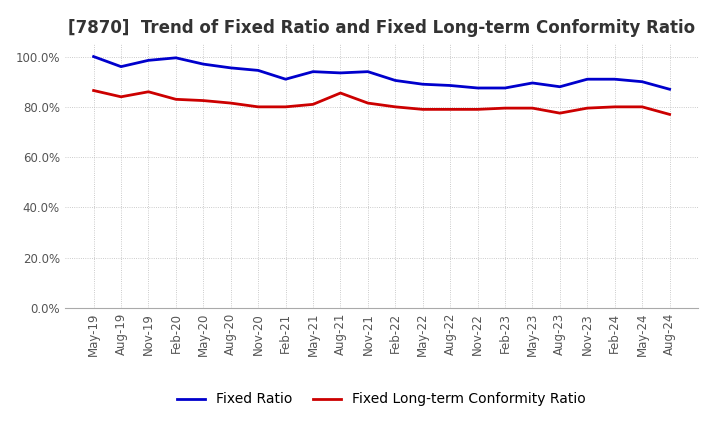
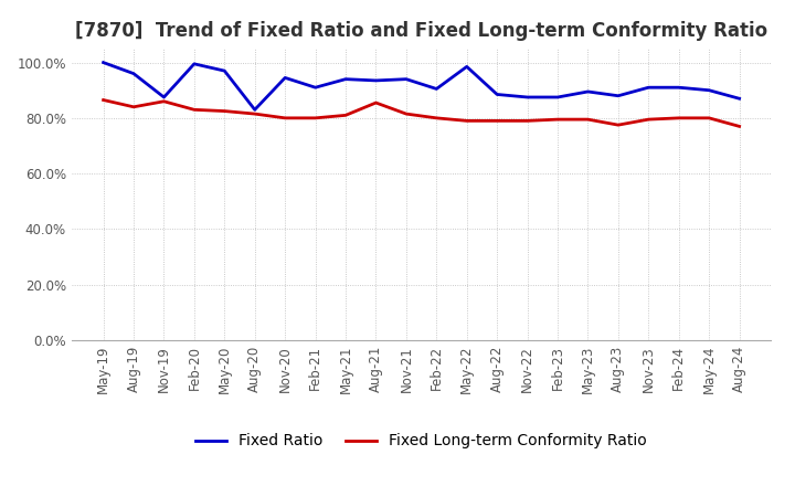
Fixed Ratio/Nov-19: 98.5% -> 87.5%
Fixed Ratio/Aug-20: 95.5% -> 83.0%
Fixed Ratio/May-22: 89.0% -> 98.5%
